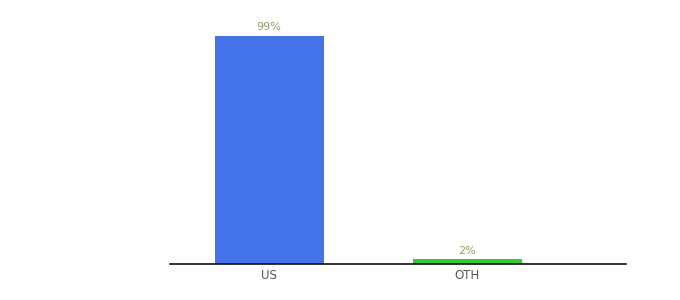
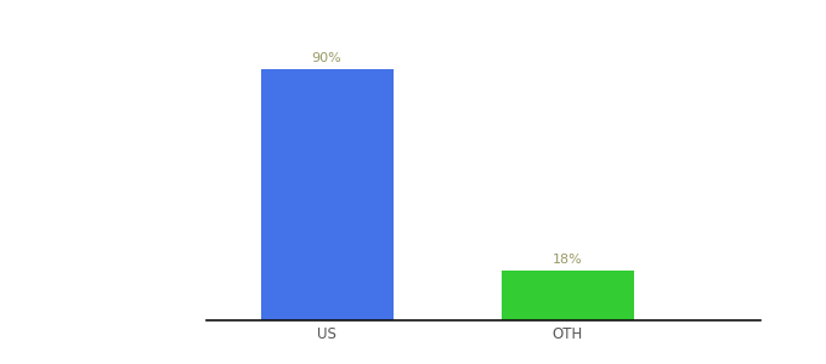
US: 99% -> 90%
OTH: 2% -> 18%
